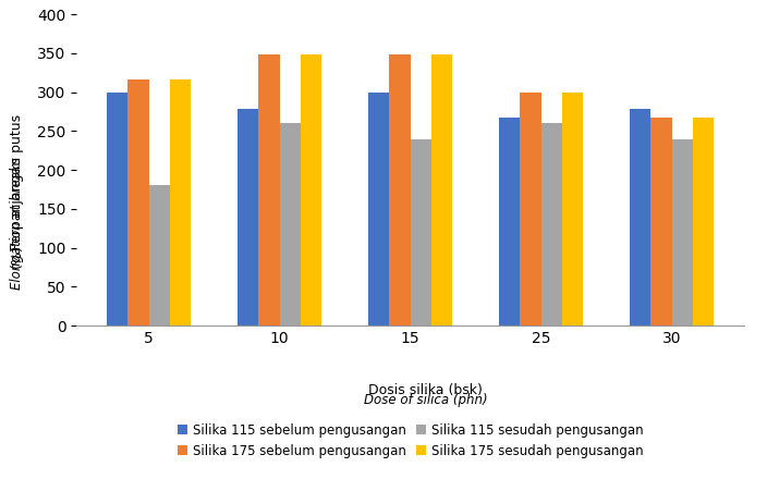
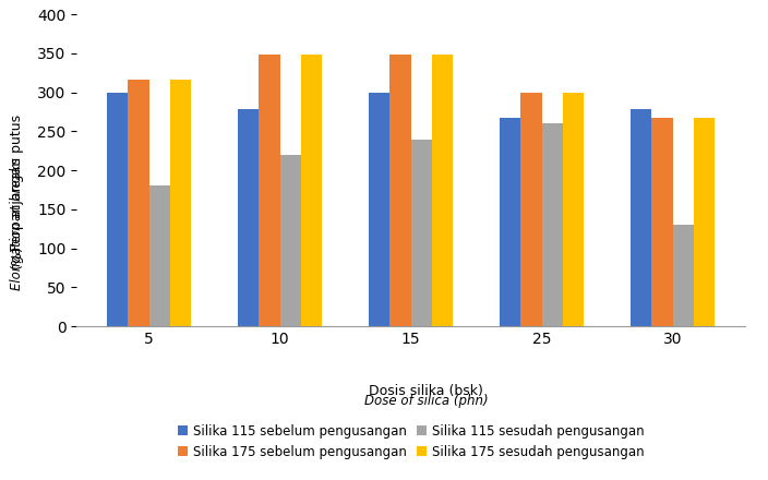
Silika 115 sesudah pengusangan/10: 260 -> 220
Silika 115 sesudah pengusangan/30: 240 -> 130
